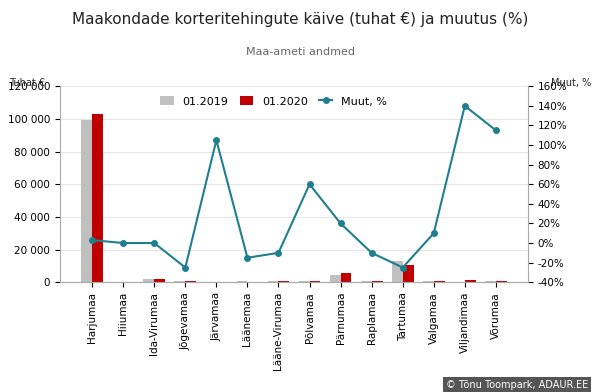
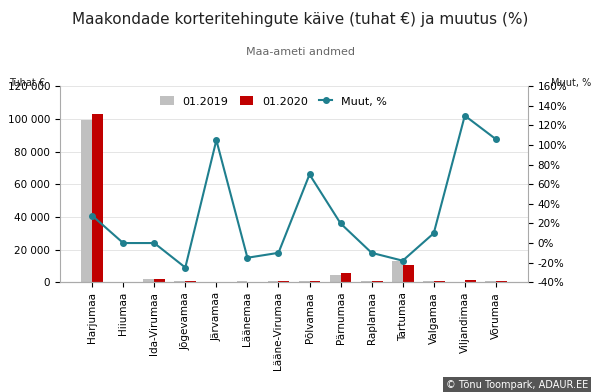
Muut, %/Harjumaa: 3% -> 28%
Muut, %/Põlvamaa: 60% -> 70%
Muut, %/Tartumaa: -25% -> -18%
Muut, %/Viljandimaa: 140% -> 130%
Muut, %/Võrumaa: 115% -> 106%
